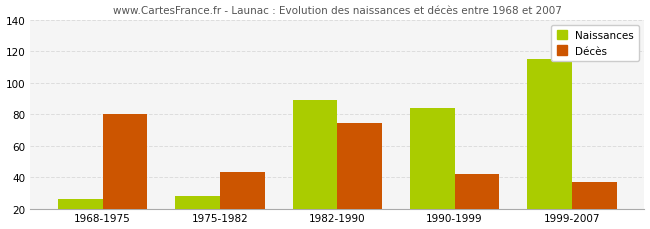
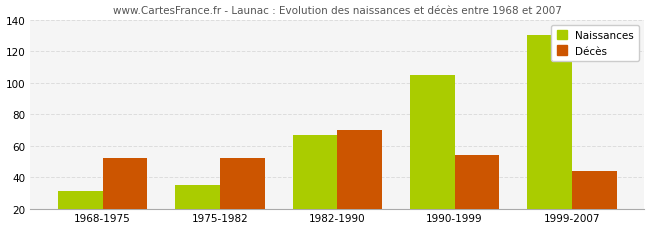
Naissances/1968-1975: 26 -> 31
Décès/1968-1975: 80 -> 52
Naissances/1975-1982: 28 -> 35
Décès/1975-1982: 43 -> 52
Naissances/1982-1990: 89 -> 67
Décès/1982-1990: 74 -> 70
Naissances/1990-1999: 84 -> 105
Décès/1990-1999: 42 -> 54
Naissances/1999-2007: 115 -> 130
Décès/1999-2007: 37 -> 44
